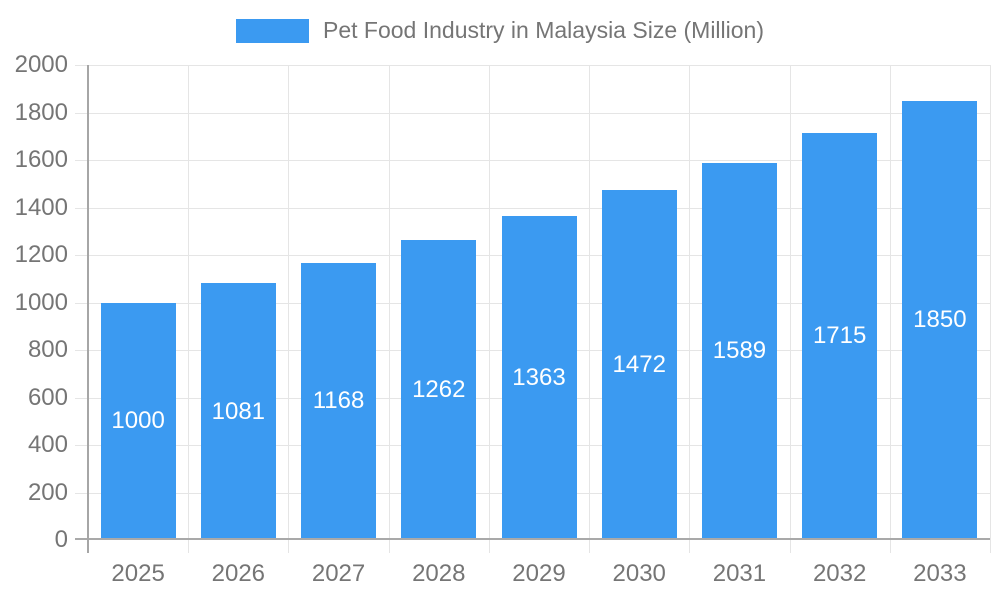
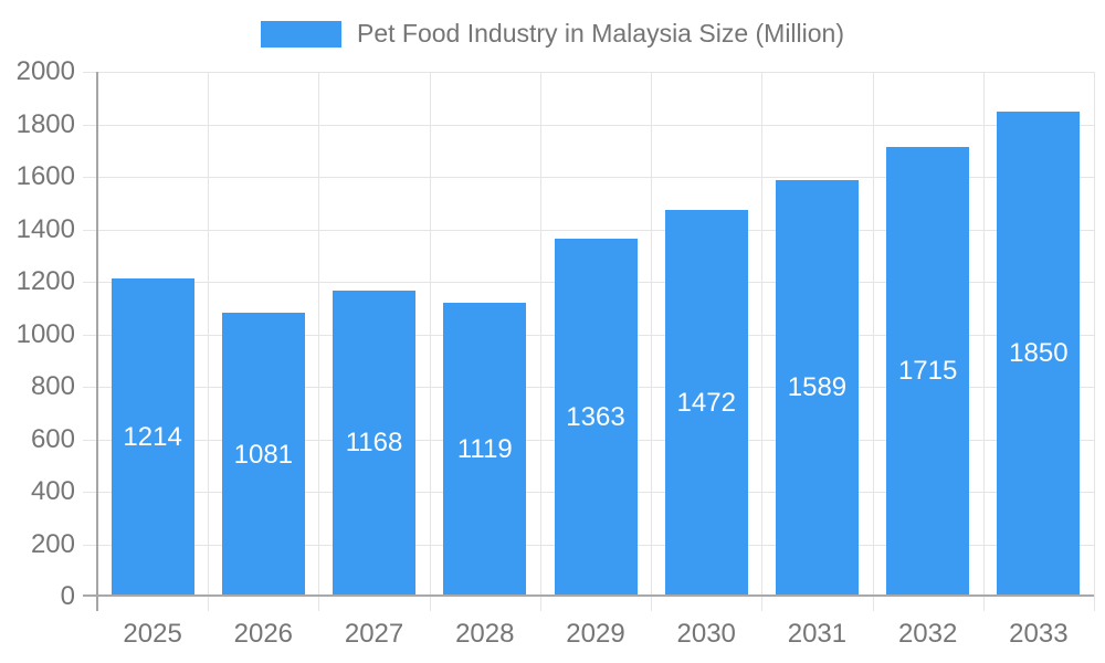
2025: 1000 -> 1214
2028: 1262 -> 1119
